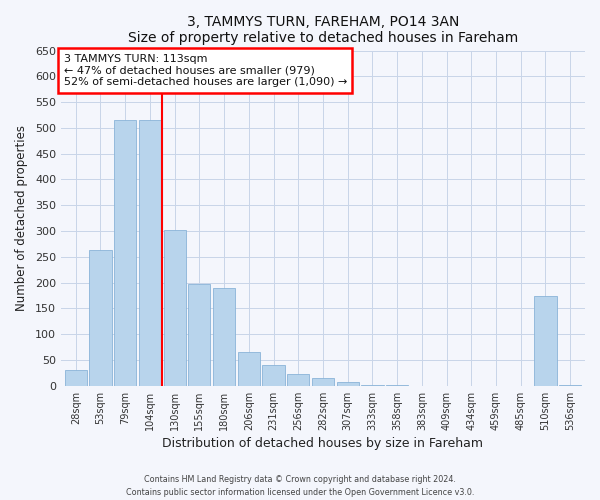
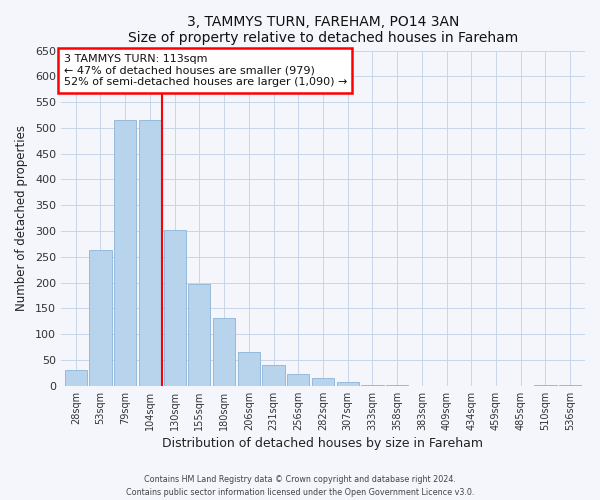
180sqm: 190 -> 132
510sqm: 174 -> 2
